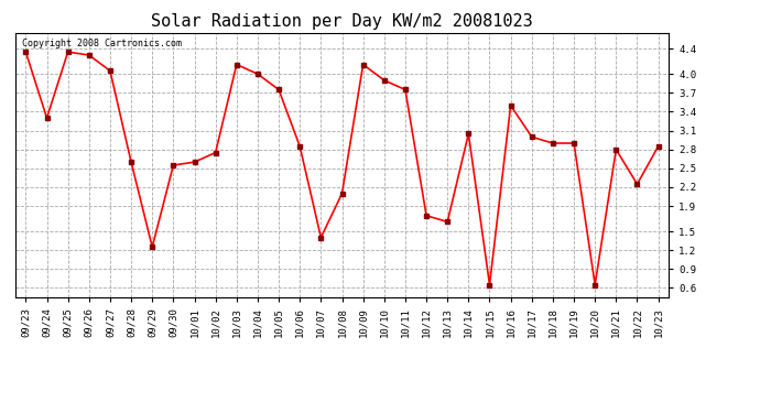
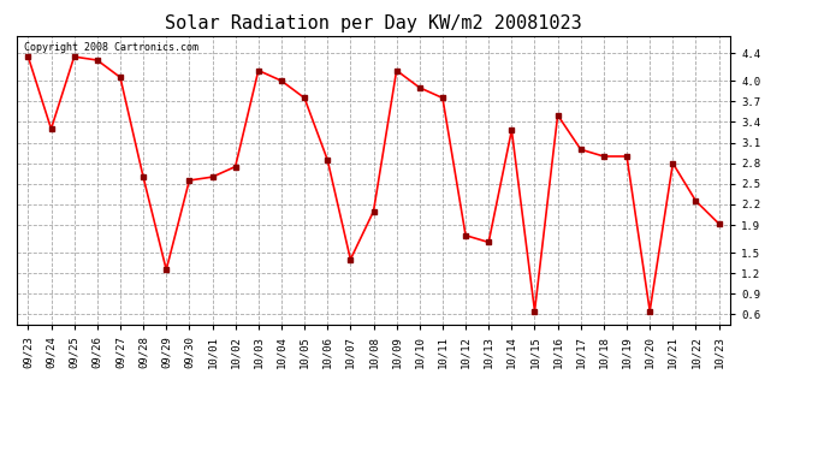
10/14: 3.05 -> 3.28
10/23: 2.85 -> 1.92
